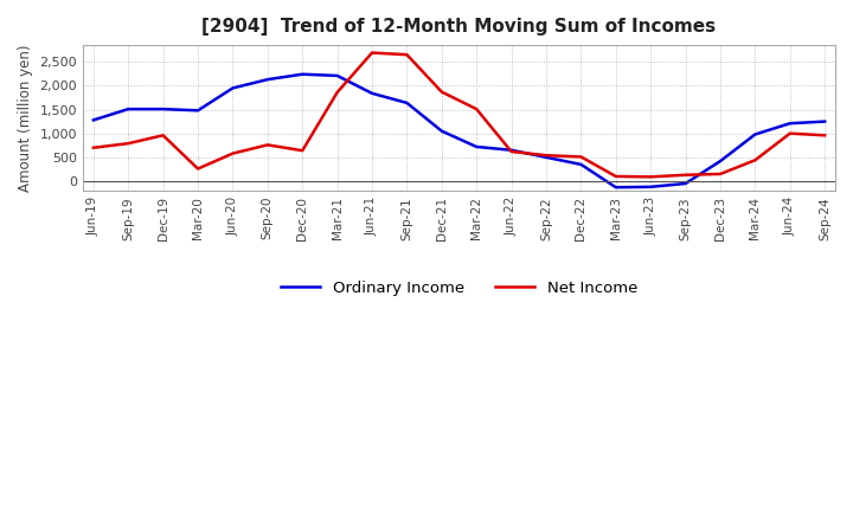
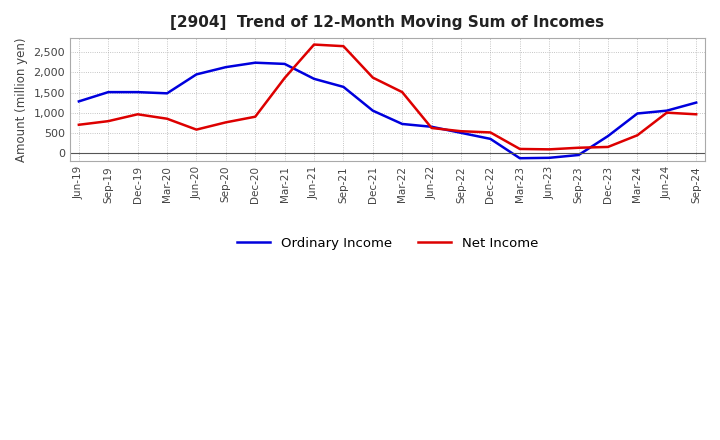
Net Income/Mar-20: 260 -> 850
Net Income/Dec-20: 640 -> 900
Ordinary Income/Jun-24: 1,210 -> 1,050
